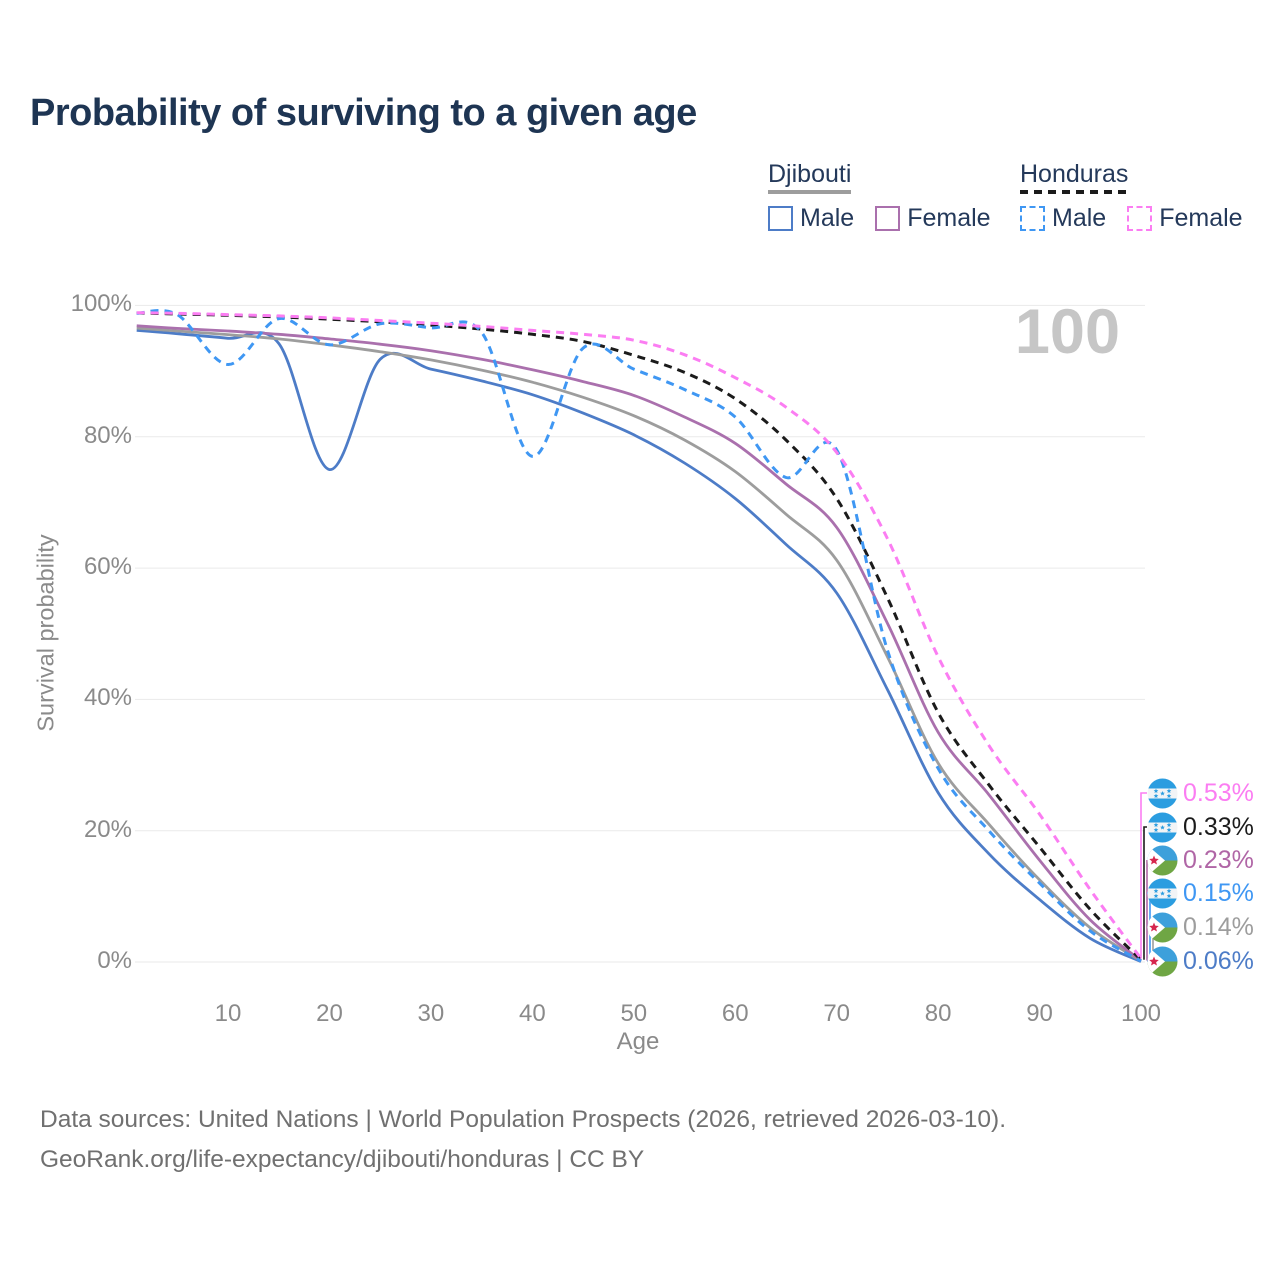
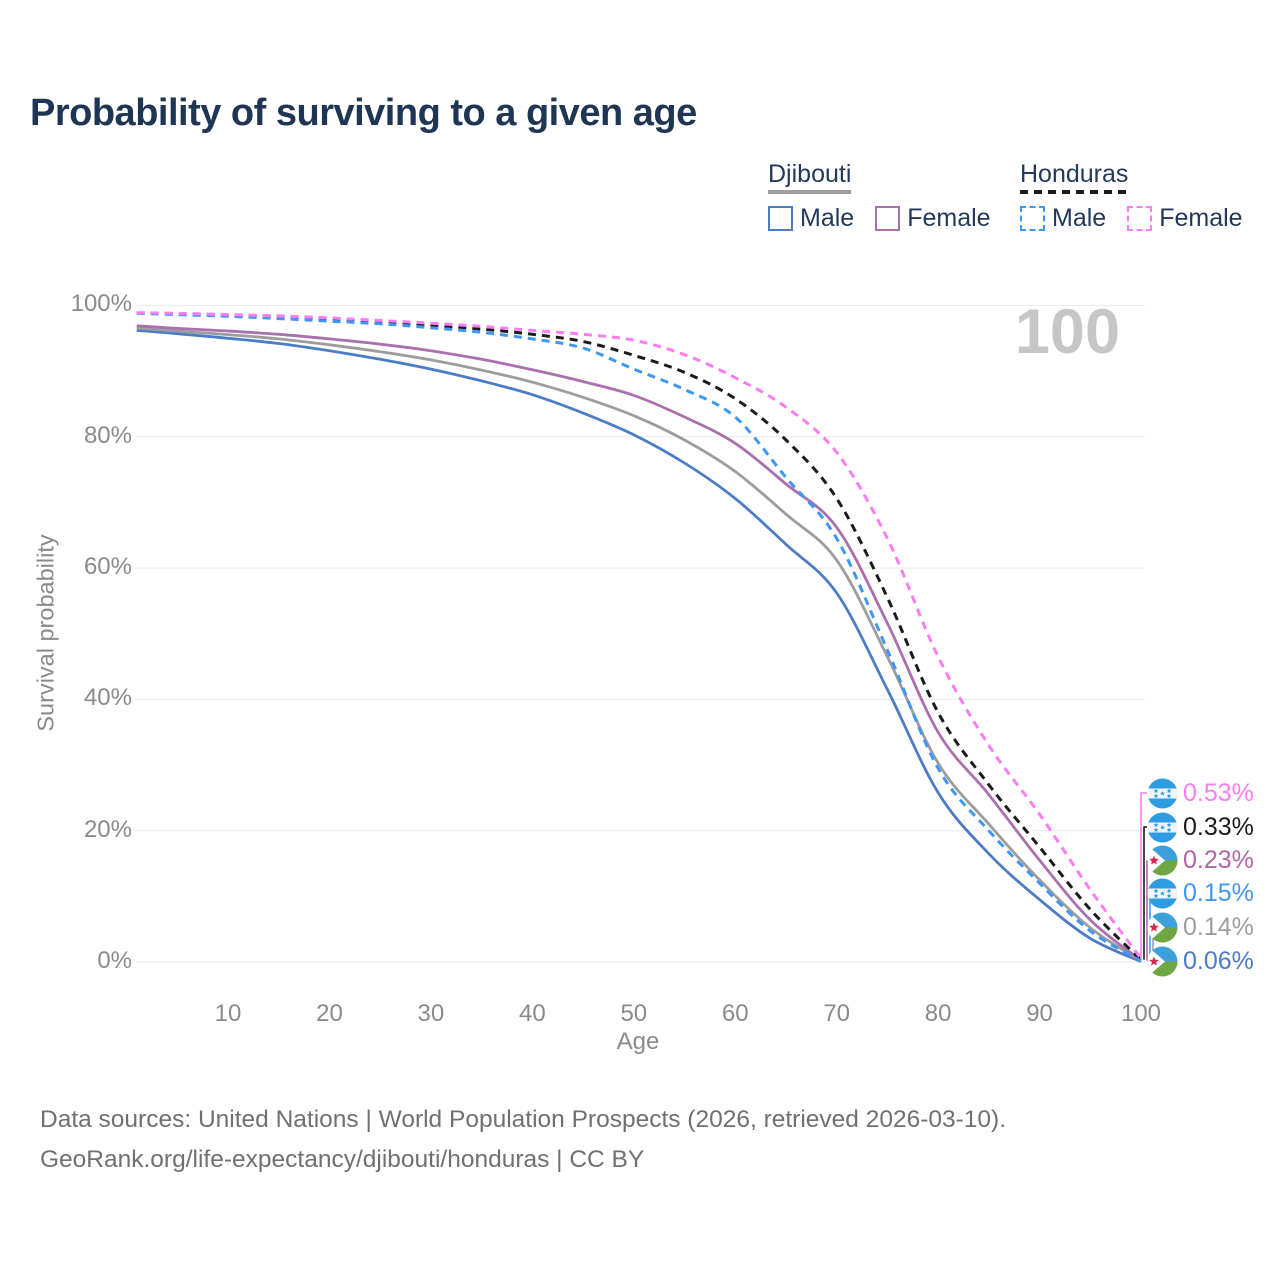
Honduras Male/10: 91% -> 98%
Djibouti Male/20: 75% -> 93%
Honduras Male/20: 94% -> 98%
Honduras Male/40: 77% -> 95%
Honduras Male/70: 78% -> 64%
